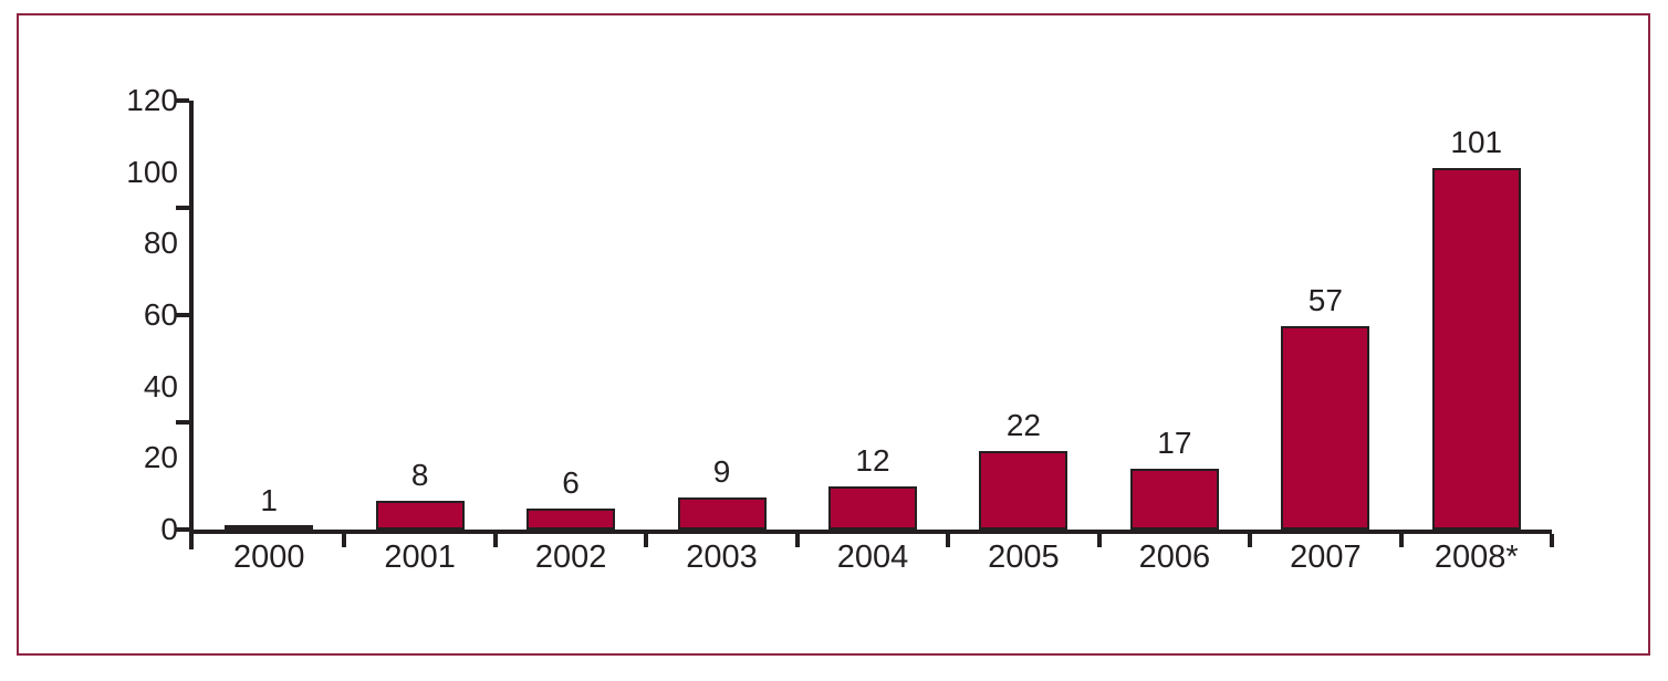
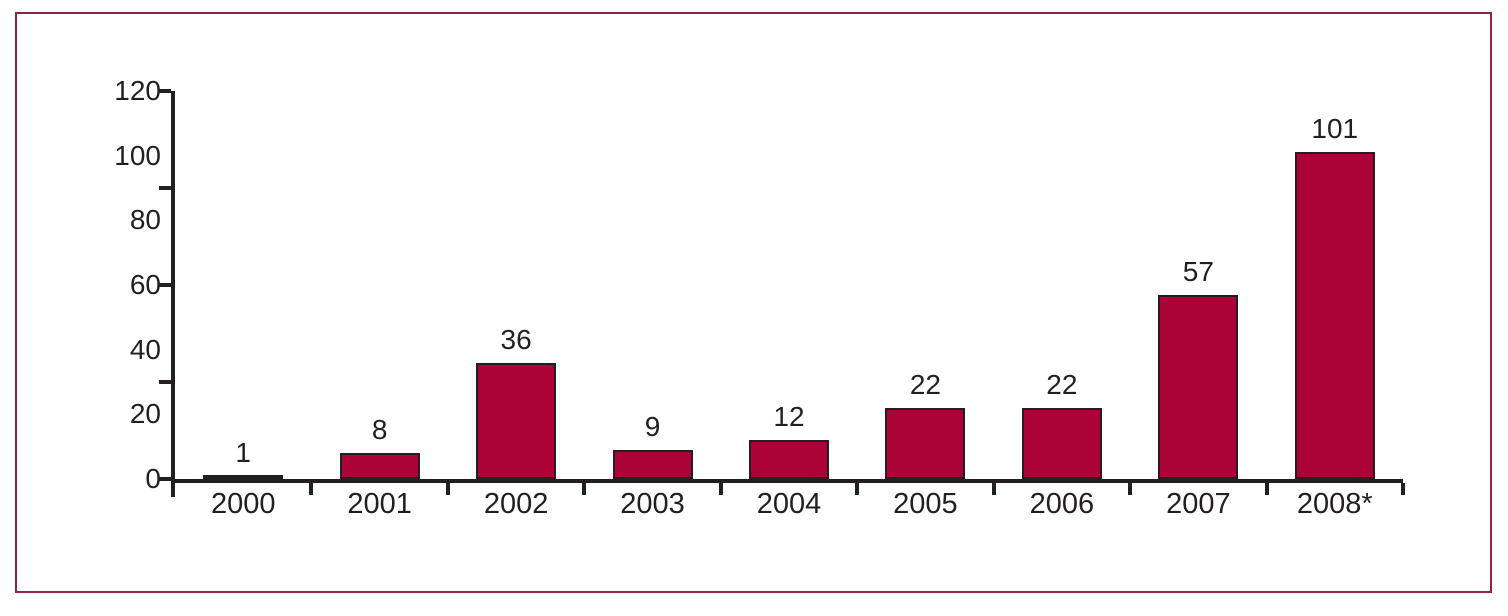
2002: 6 -> 36
2006: 17 -> 22
